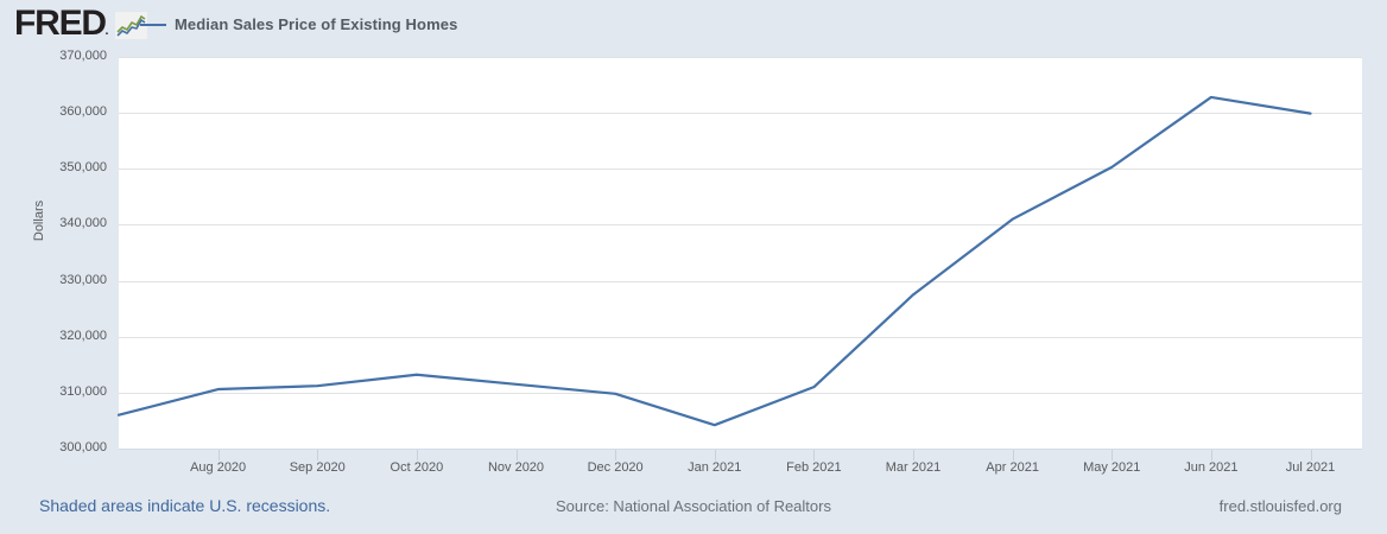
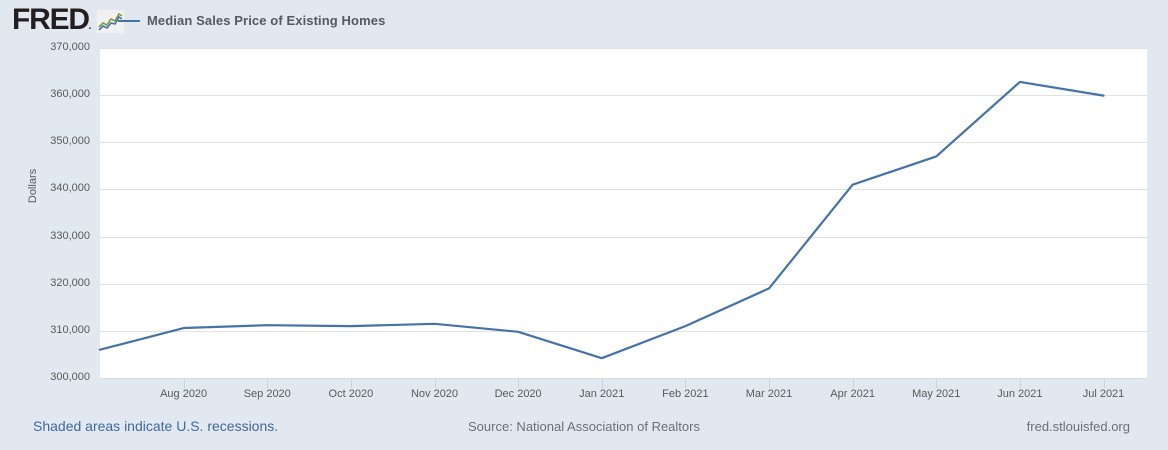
Oct 2020: 313000 -> 311000
Mar 2021: 328000 -> 319000
May 2021: 350000 -> 347000
